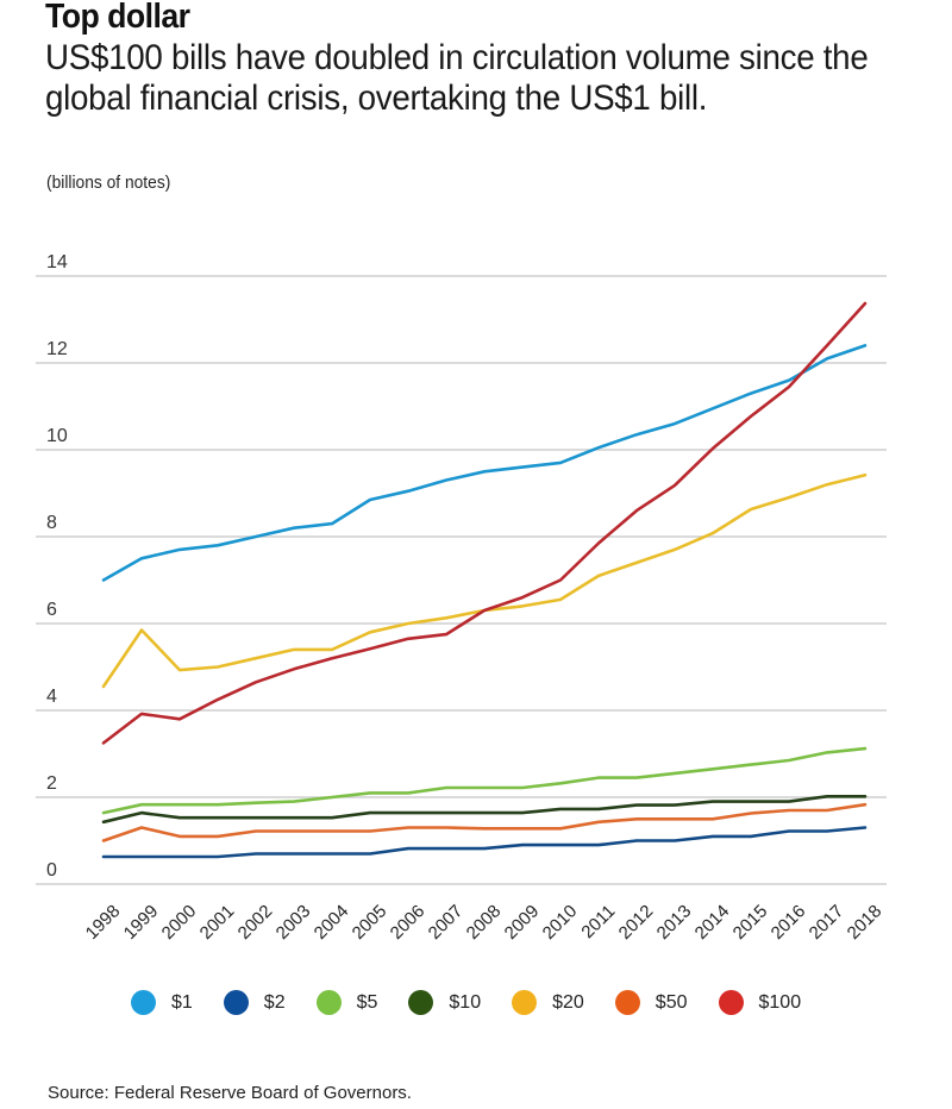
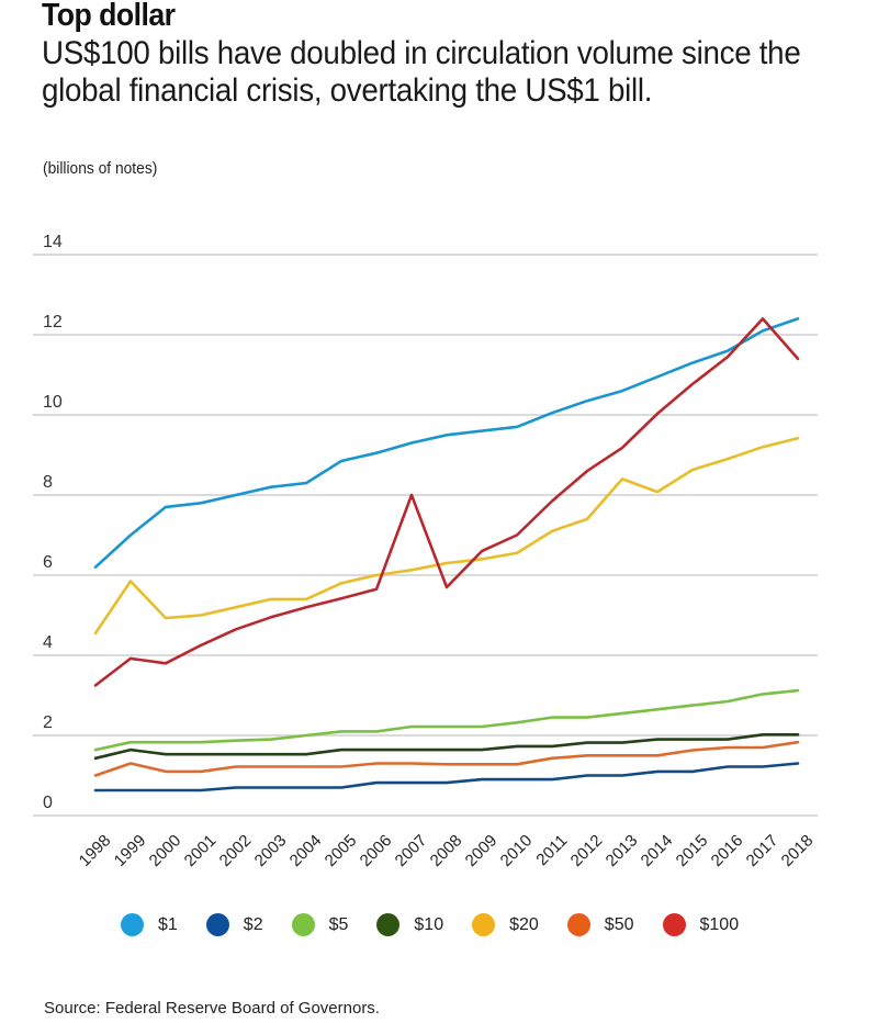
$1/1998: 7.0 -> 6.2
$1/1999: 7.5 -> 7.0
$100/2007: 5.8 -> 8.0
$100/2008: 6.3 -> 5.7
$20/2013: 7.7 -> 8.4
$100/2018: 13.4 -> 11.4
